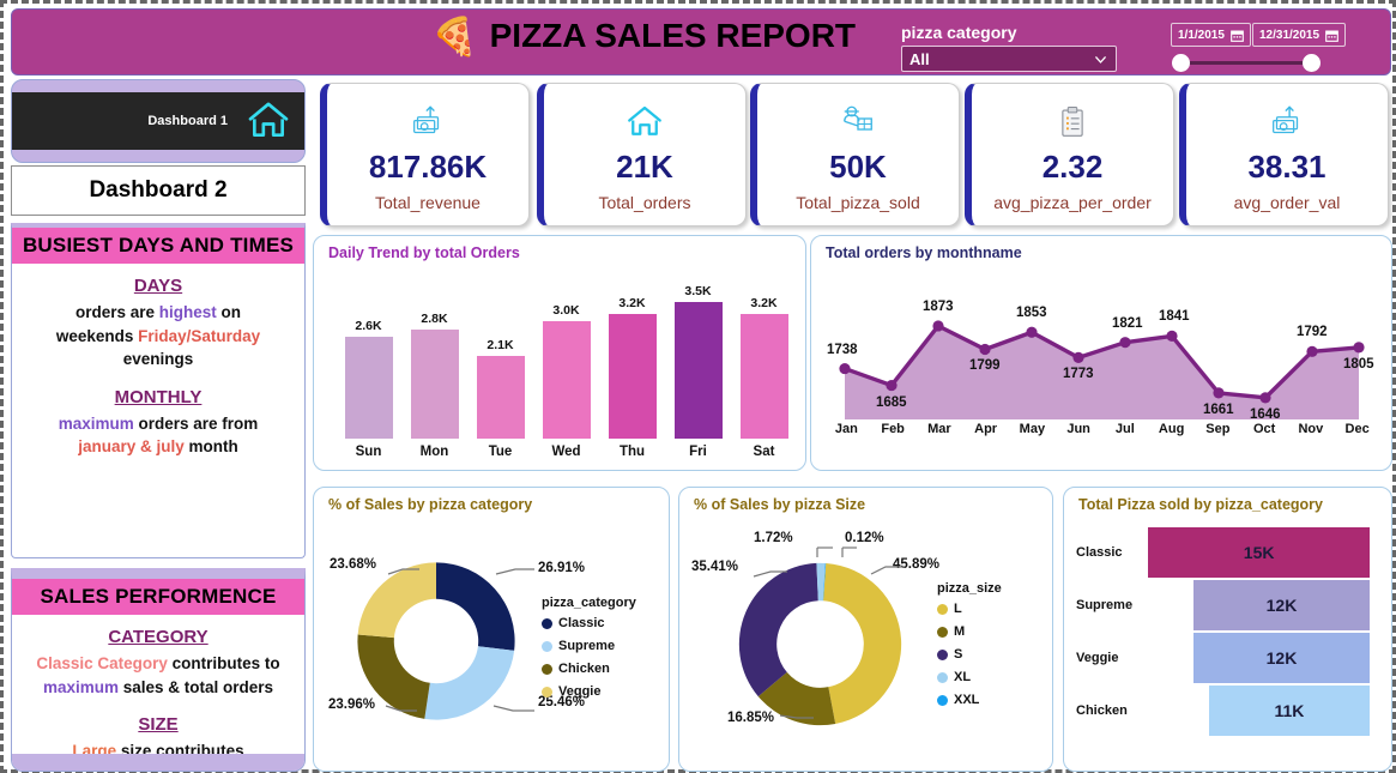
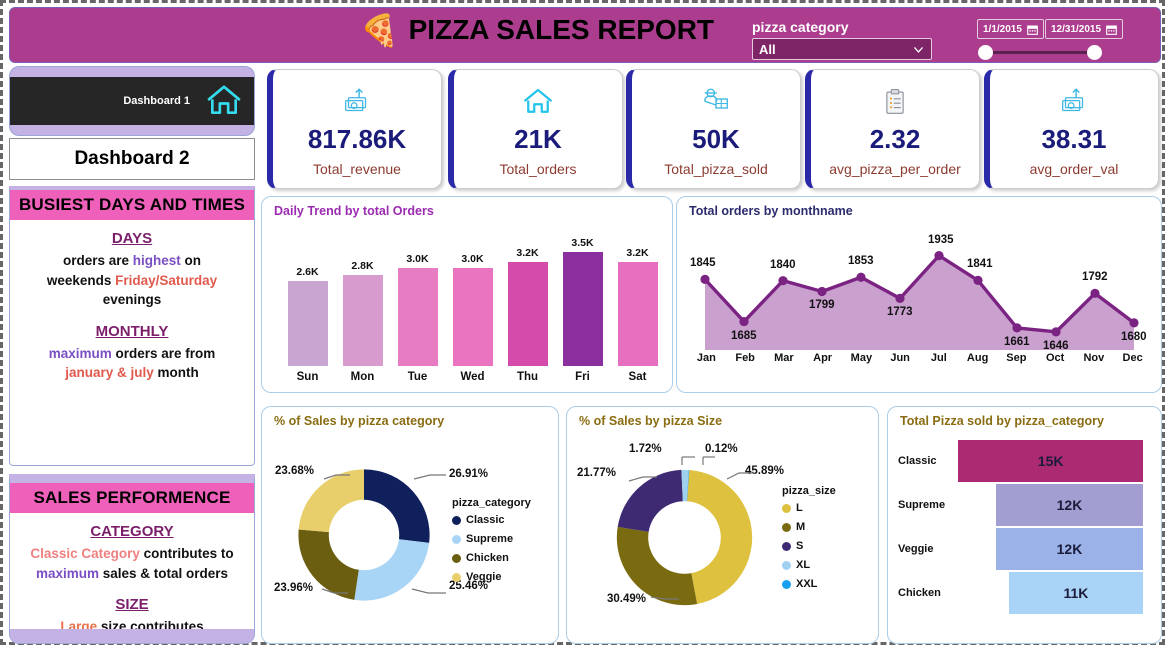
Daily Trend by total Orders/Tue: 2.1K -> 3.0K
Total orders by monthname/Jan: 1738 -> 1845
Total orders by monthname/Mar: 1873 -> 1840
Total orders by monthname/Jul: 1821 -> 1935
Total orders by monthname/Dec: 1805 -> 1680
% of Sales by pizza Size/M: 16.85% -> 30.49%
% of Sales by pizza Size/S: 35.41% -> 21.77%
